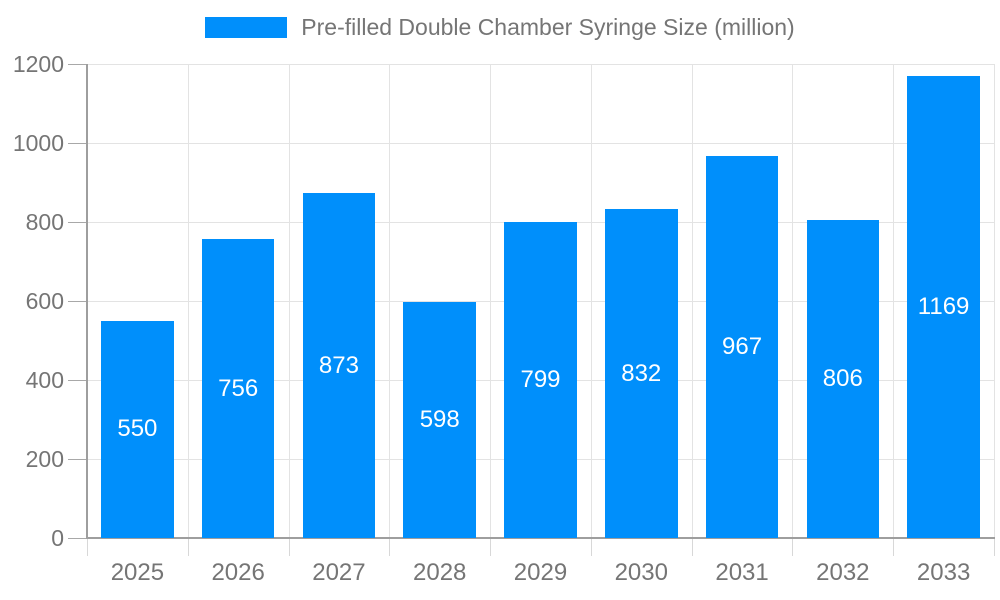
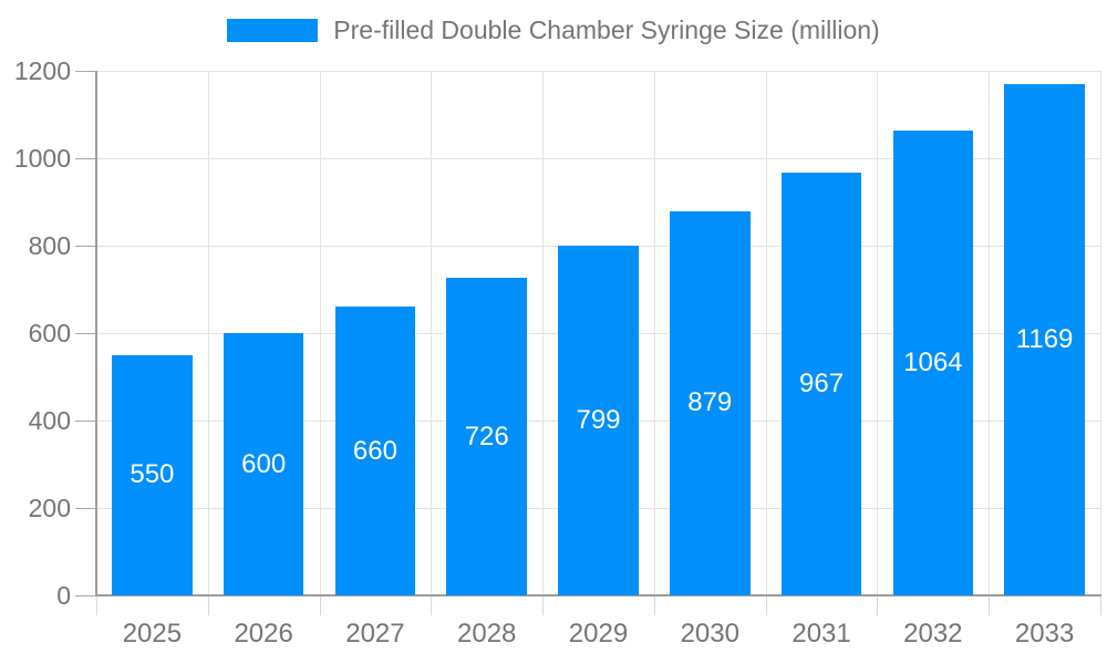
2026: 756 -> 600
2027: 873 -> 660
2028: 598 -> 726
2030: 832 -> 879
2032: 806 -> 1064
